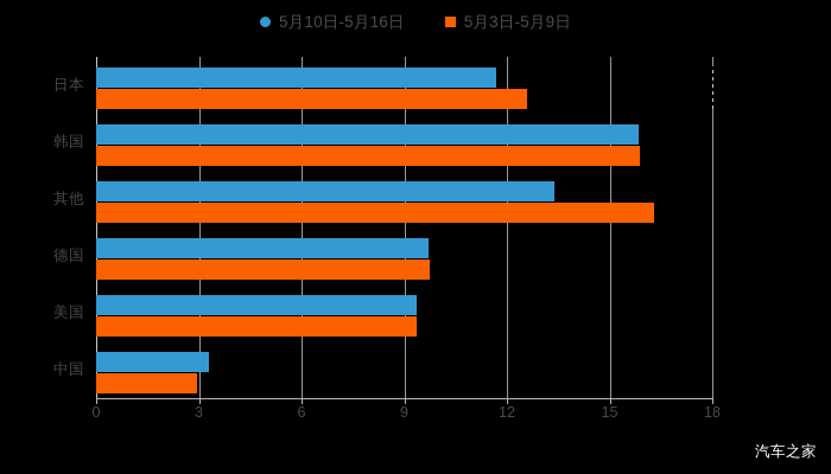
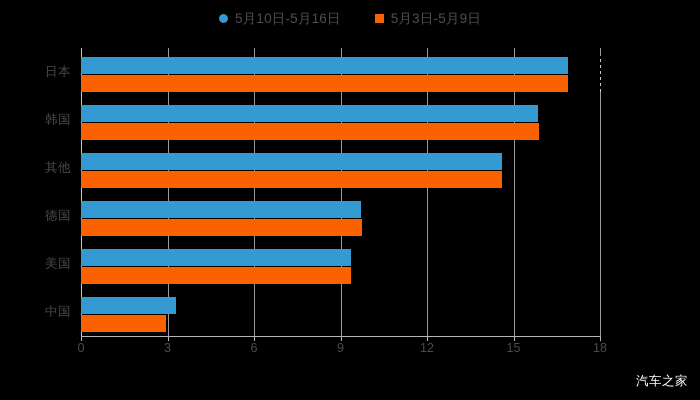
5月10日-5月16日/日本: 11.7 -> 16.9
5月3日-5月9日/日本: 12.6 -> 16.9
5月10日-5月16日/其他: 13.4 -> 14.6
5月3日-5月9日/其他: 16.3 -> 14.6
